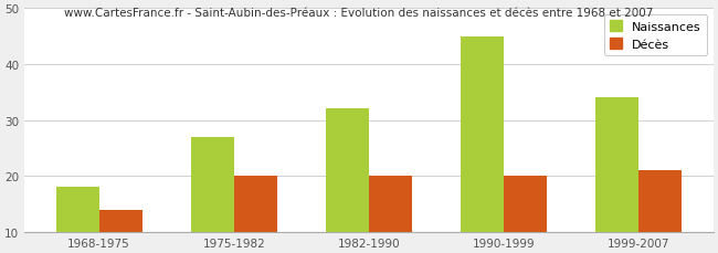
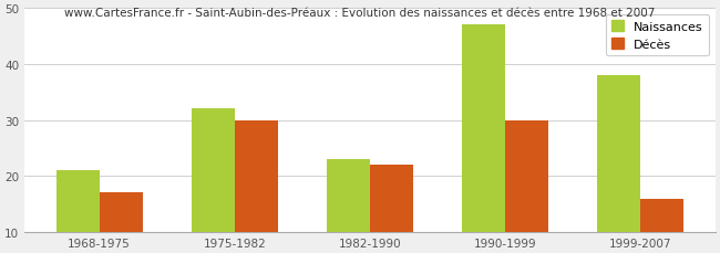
Naissances/1968-1975: 18 -> 21
Décès/1968-1975: 14 -> 17
Naissances/1975-1982: 27 -> 32
Décès/1975-1982: 20 -> 30
Naissances/1982-1990: 32 -> 23
Décès/1982-1990: 20 -> 22
Naissances/1990-1999: 45 -> 47
Décès/1990-1999: 20 -> 30
Naissances/1999-2007: 34 -> 38
Décès/1999-2007: 21 -> 16
